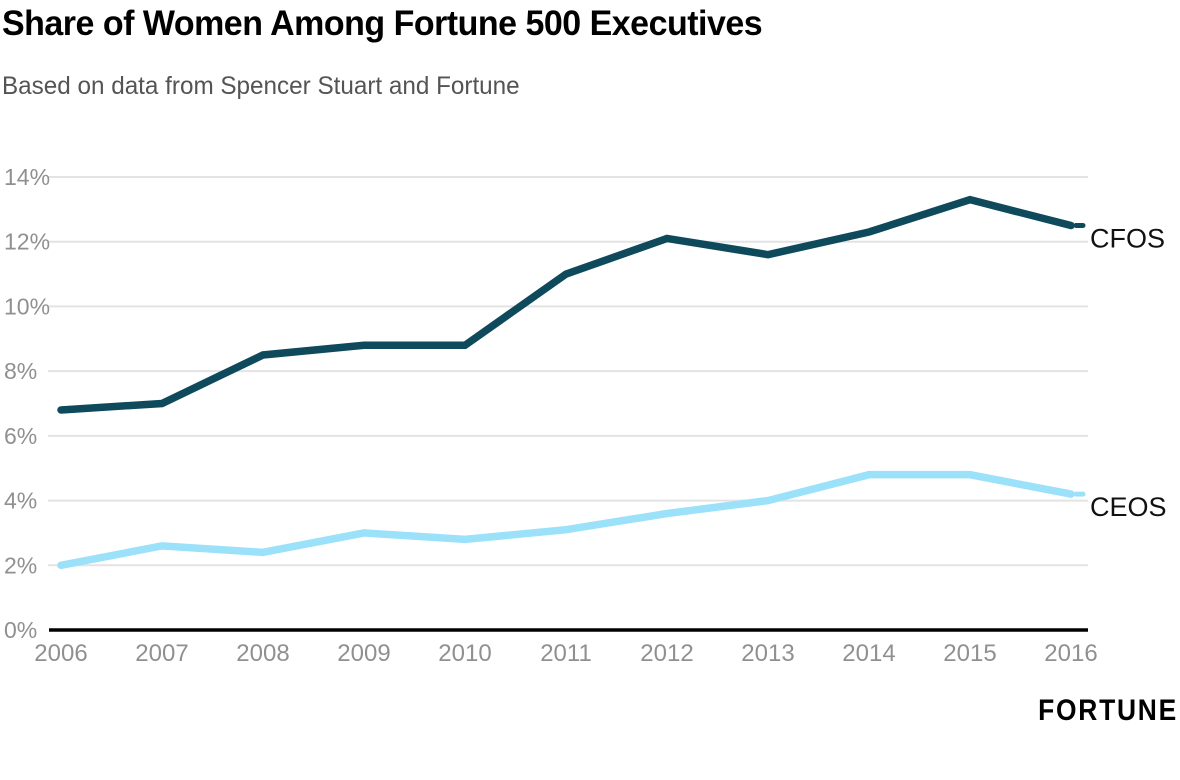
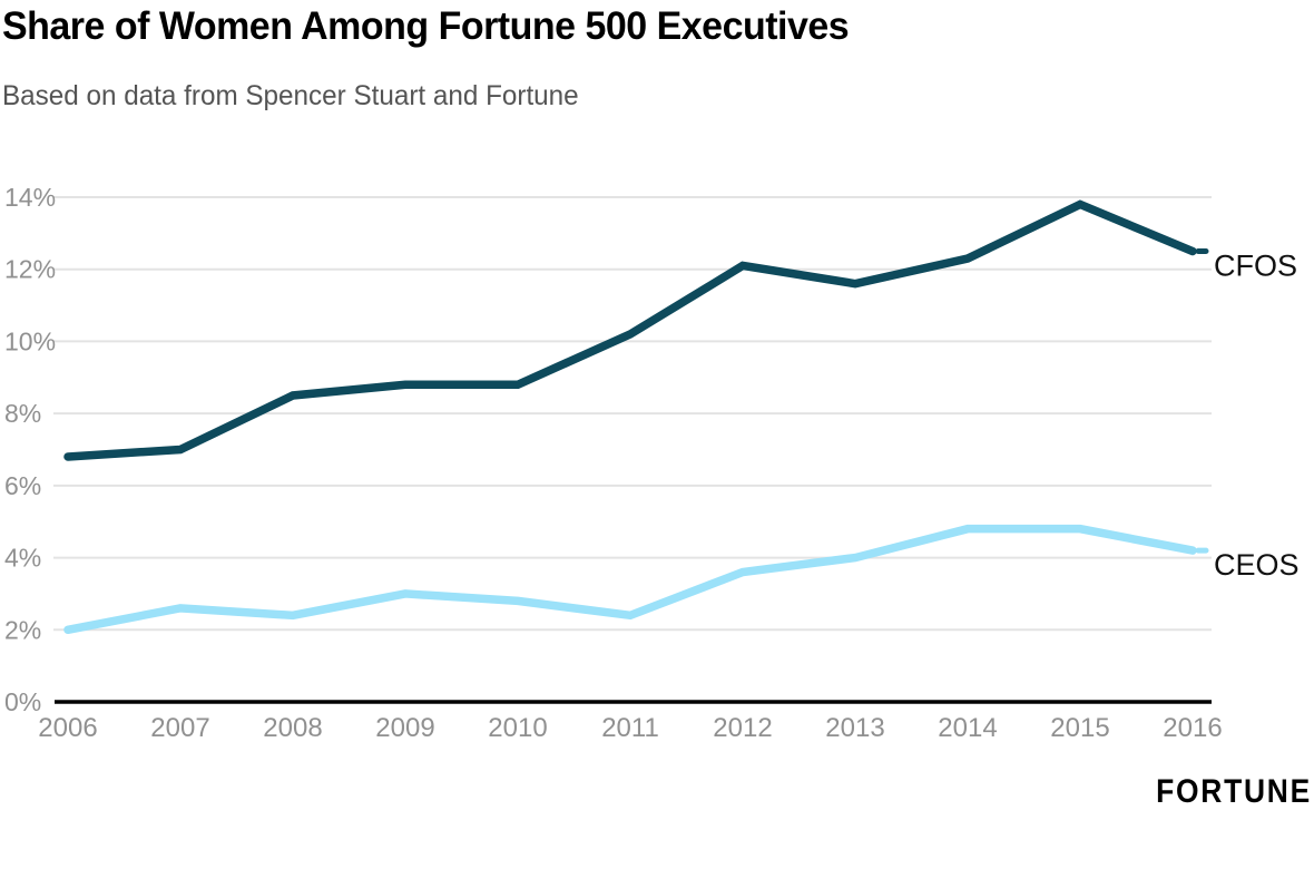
CFOS/2011: 11.0% -> 10.2%
CEOS/2011: 3.1% -> 2.4%
CFOS/2015: 13.3% -> 13.8%
